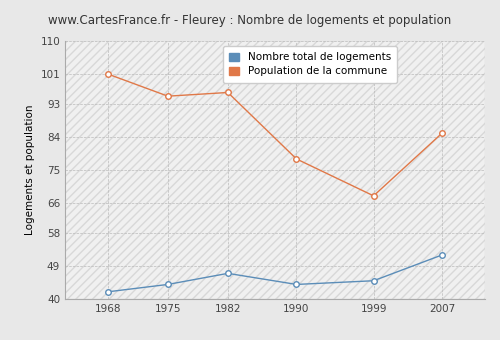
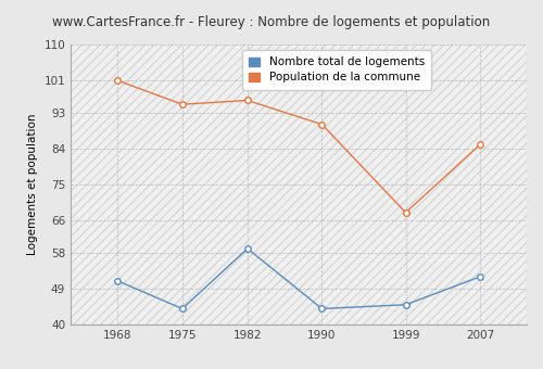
Nombre total de logements/1968: 42 -> 51
Nombre total de logements/1982: 47 -> 59
Population de la commune/1990: 78 -> 90
